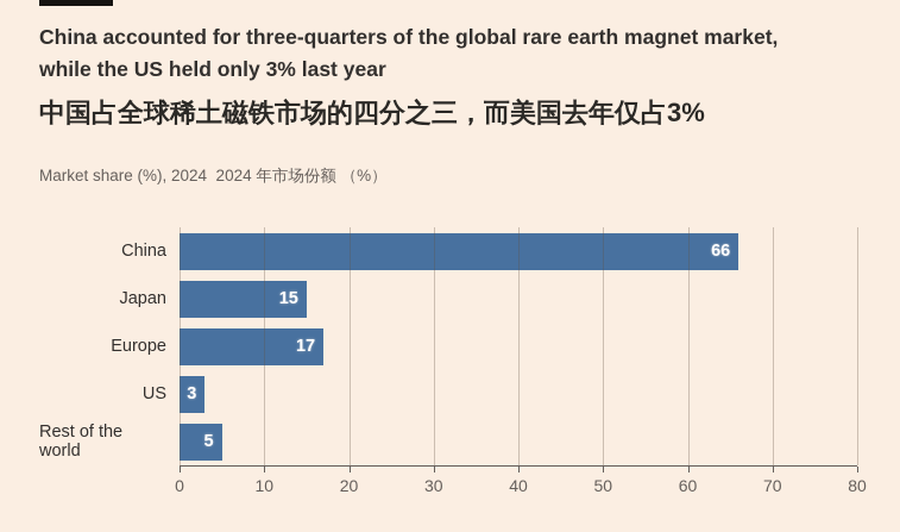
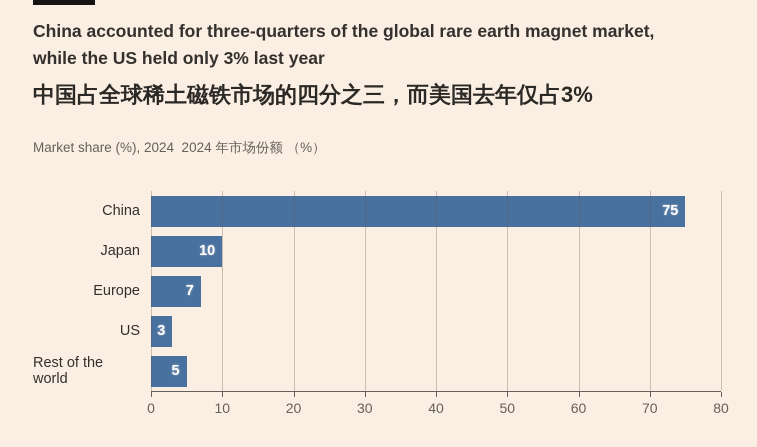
China: 66 -> 75
Japan: 15 -> 10
Europe: 17 -> 7
